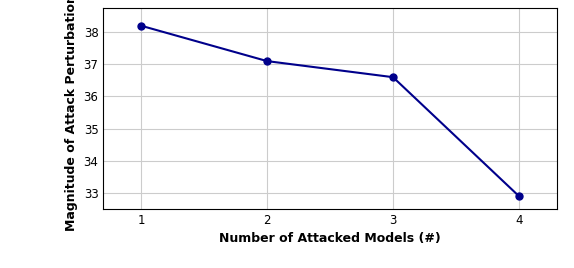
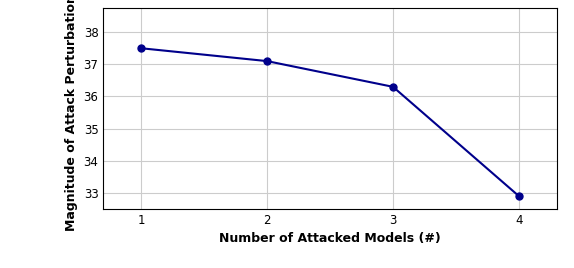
1: 38.2 -> 37.5
3: 36.6 -> 36.3
